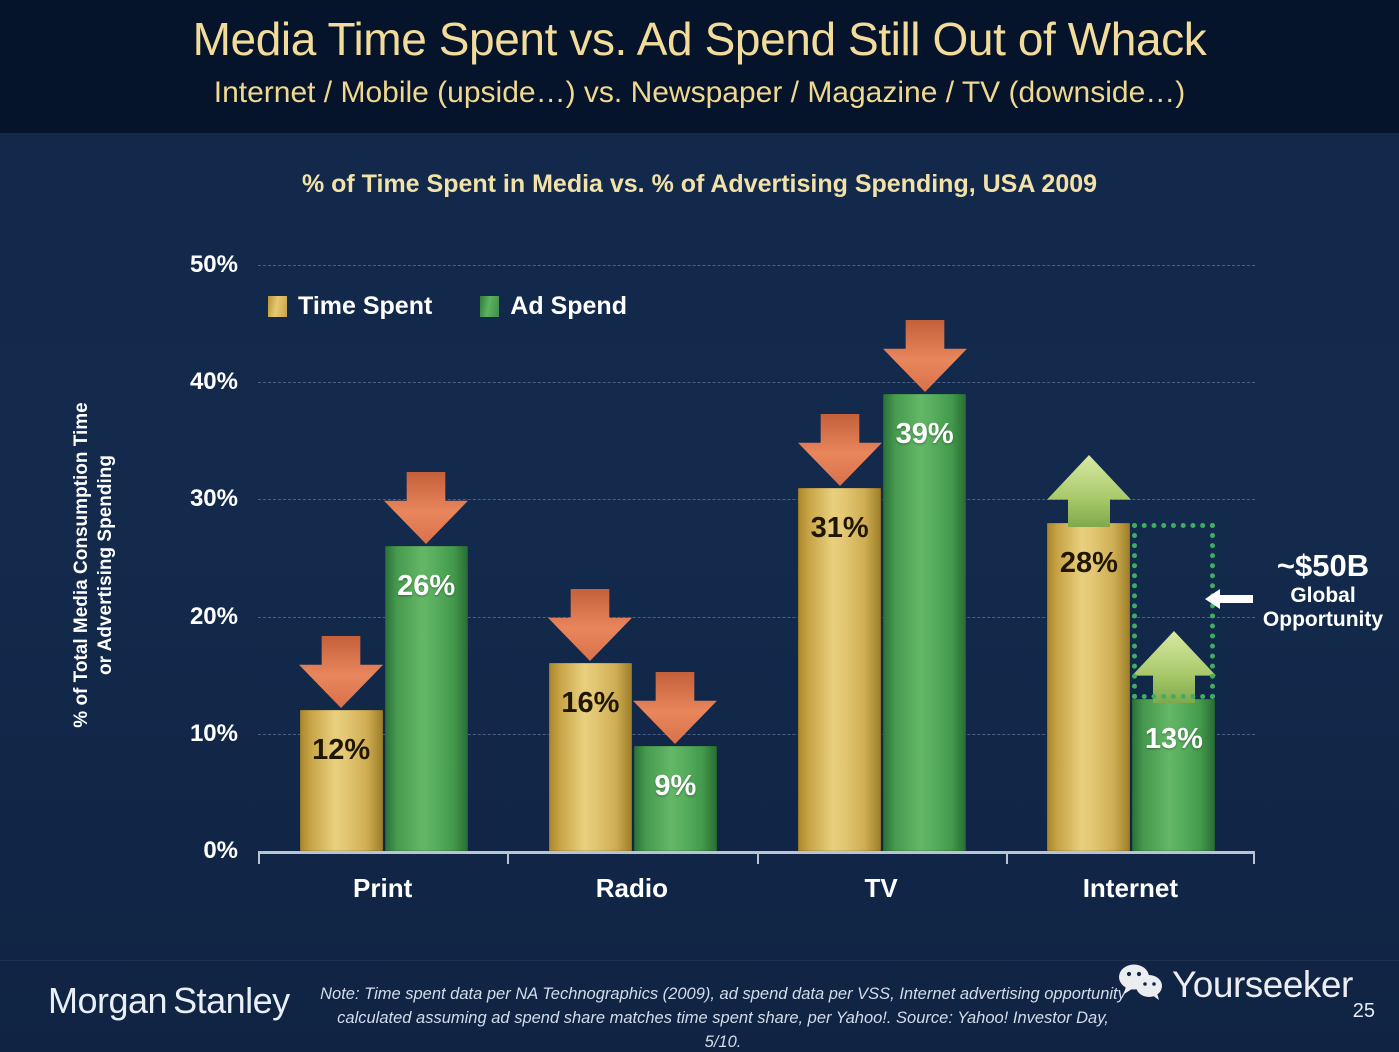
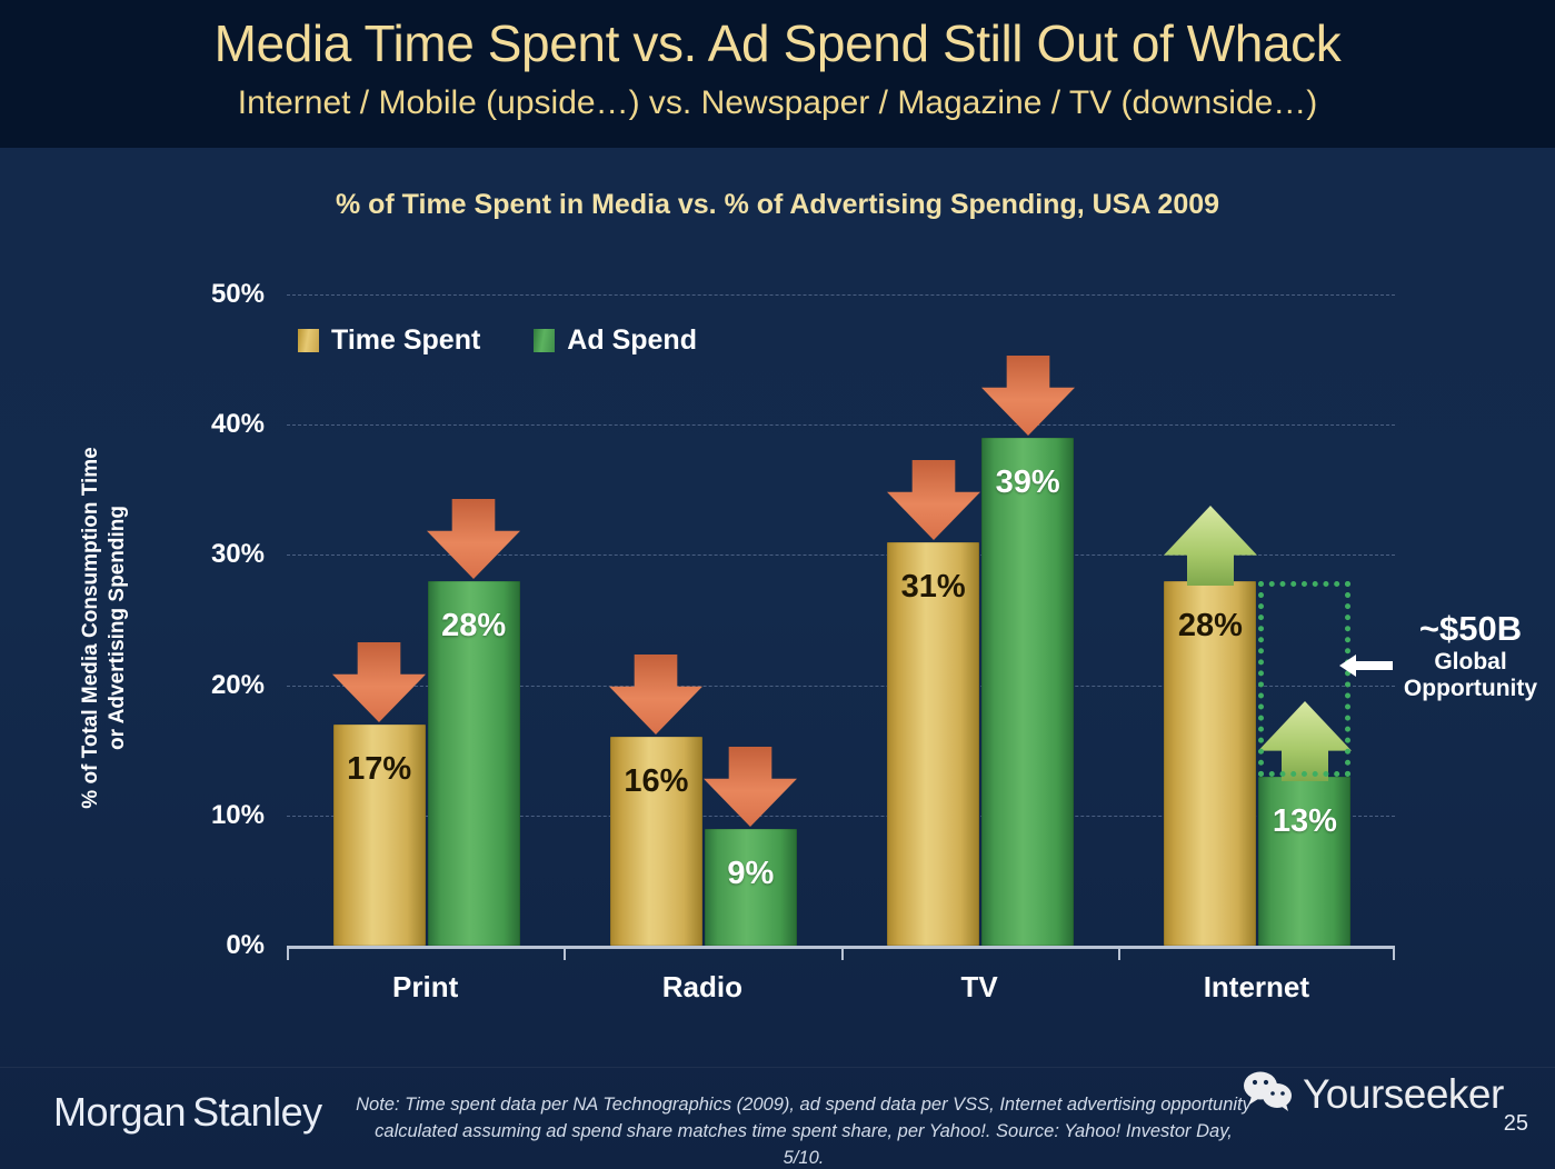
Time Spent/Print: 12% -> 17%
Ad Spend/Print: 26% -> 28%
